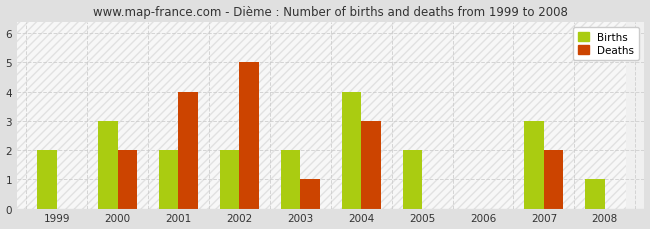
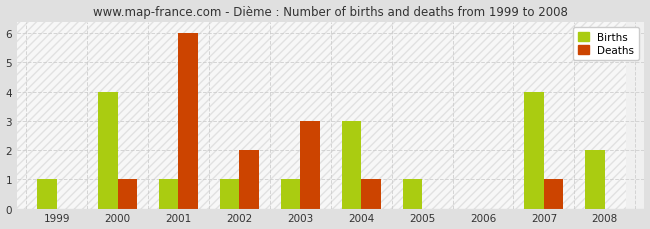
Births/1999: 2 -> 1
Births/2000: 3 -> 4
Deaths/2000: 2 -> 1
Births/2001: 2 -> 1
Deaths/2001: 4 -> 6
Births/2002: 2 -> 1
Deaths/2002: 5 -> 2
Births/2003: 2 -> 1
Deaths/2003: 1 -> 3
Births/2004: 4 -> 3
Deaths/2004: 3 -> 1
Births/2005: 2 -> 1
Births/2007: 3 -> 4
Deaths/2007: 2 -> 1
Births/2008: 1 -> 2
